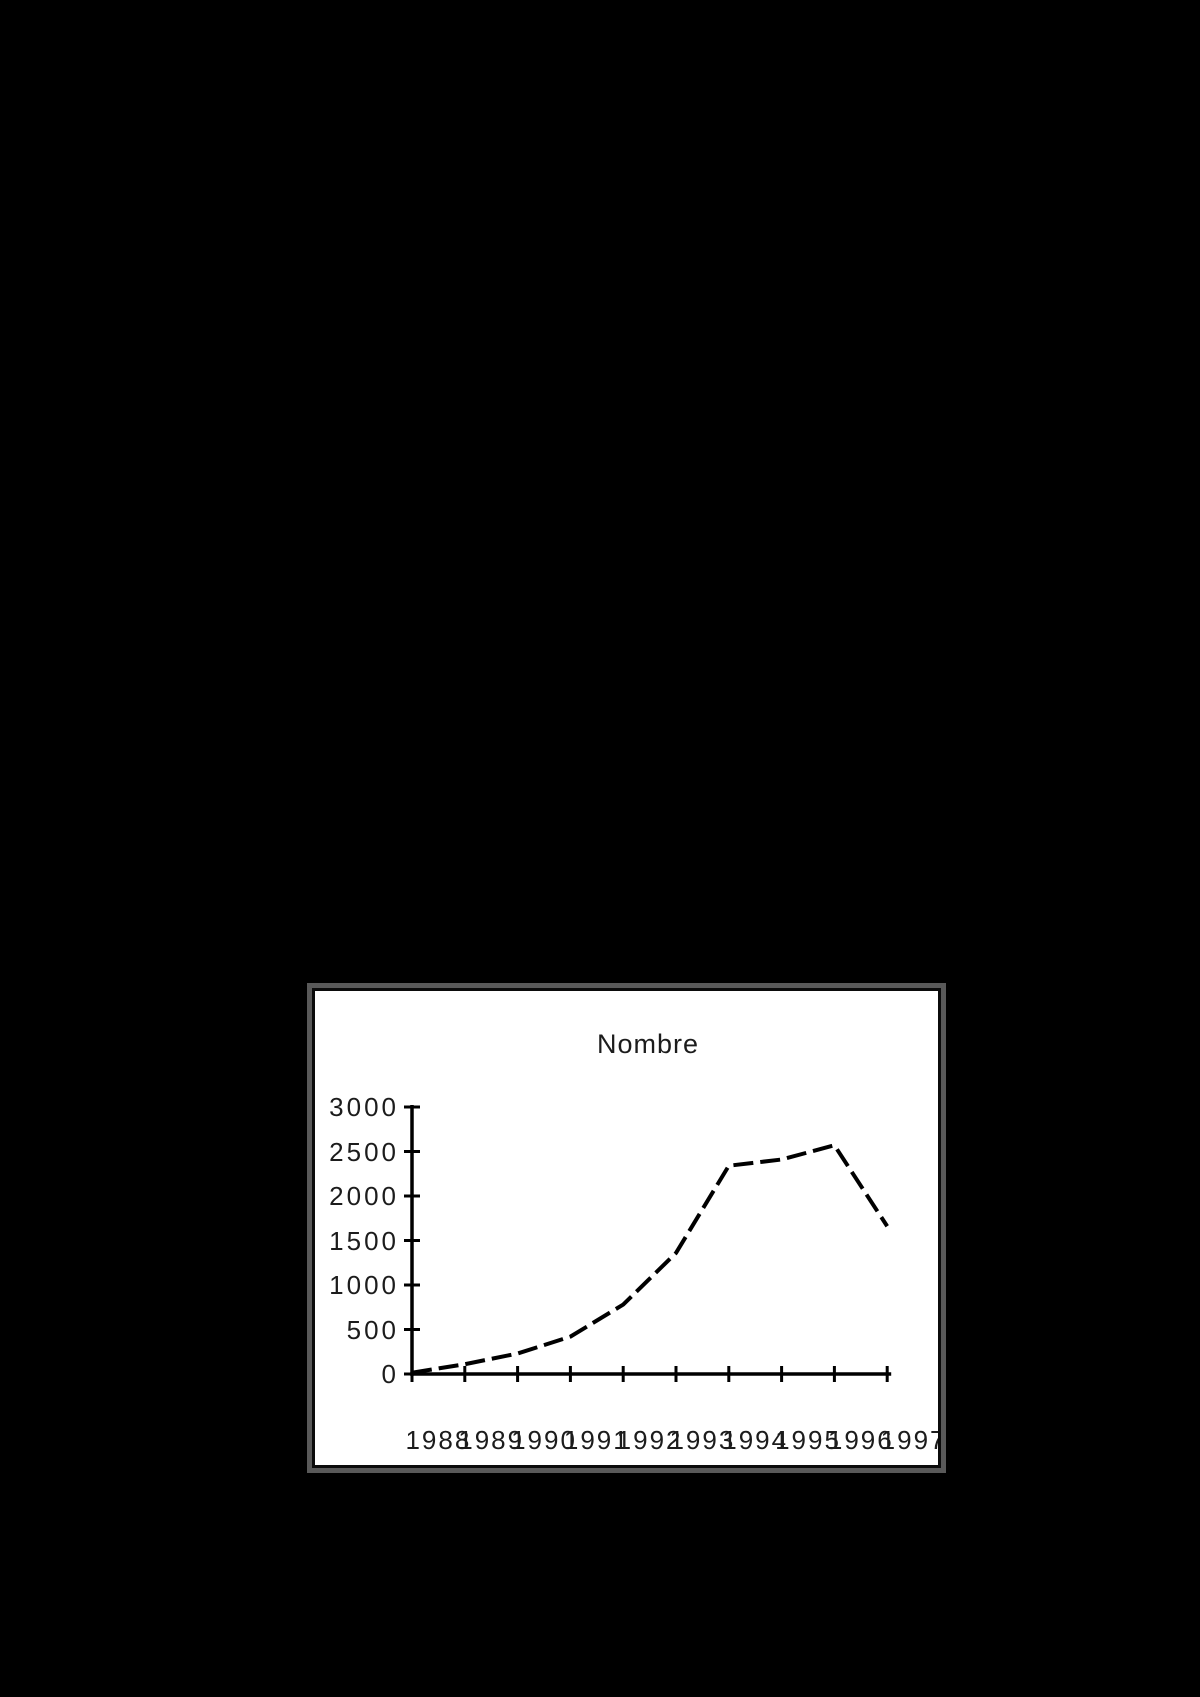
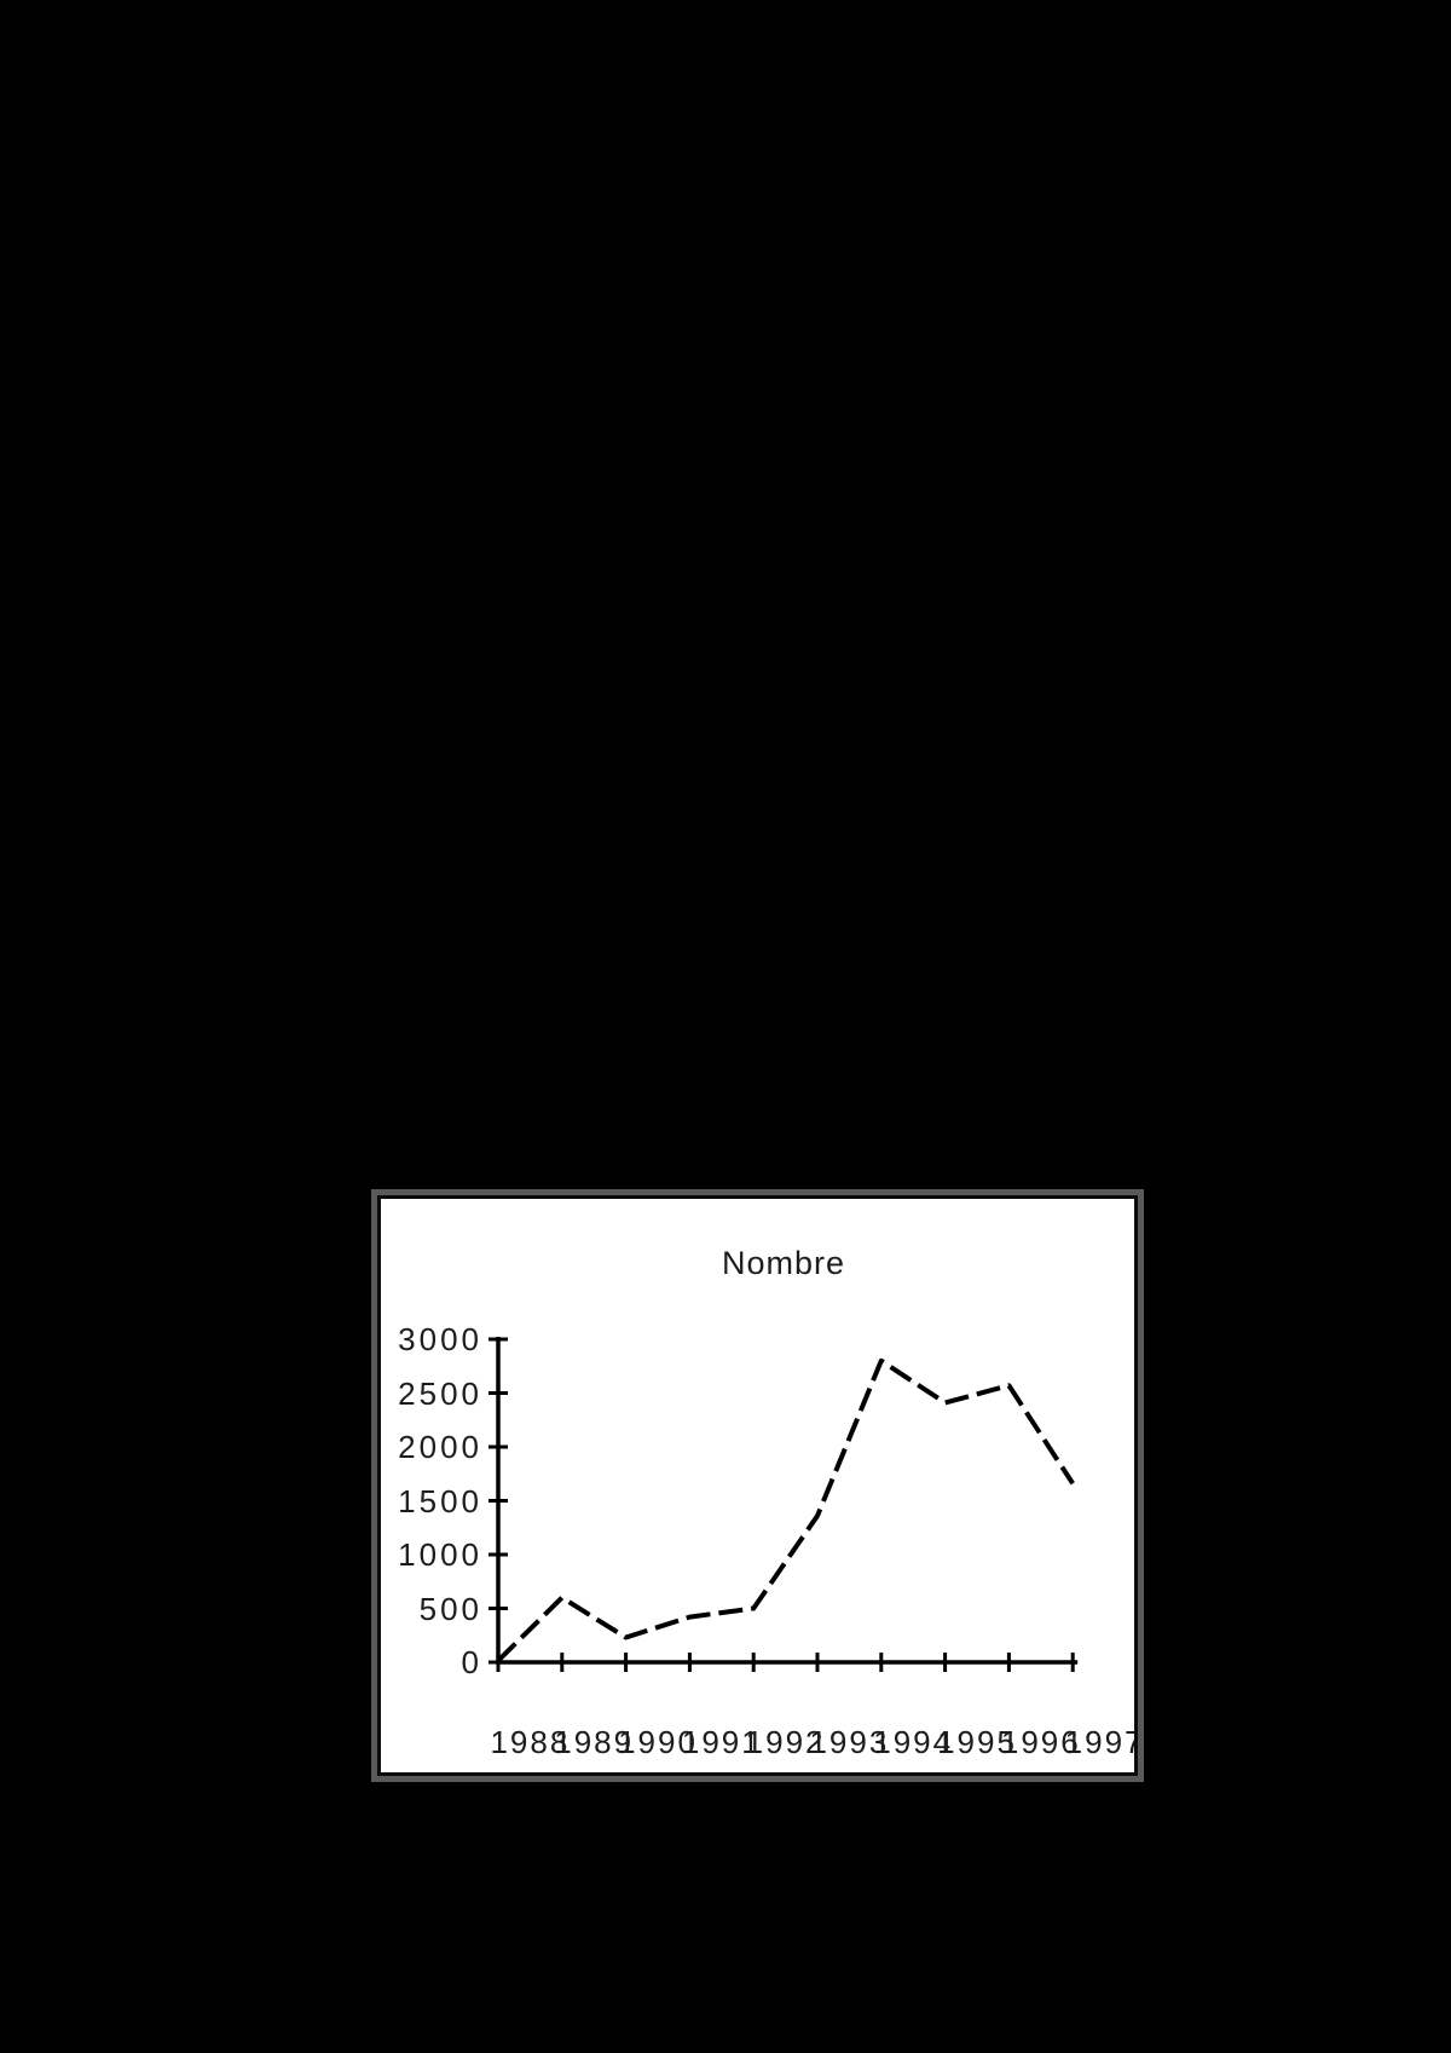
1989: 100 -> 600
1992: 800 -> 500
1994: 2300 -> 2800
